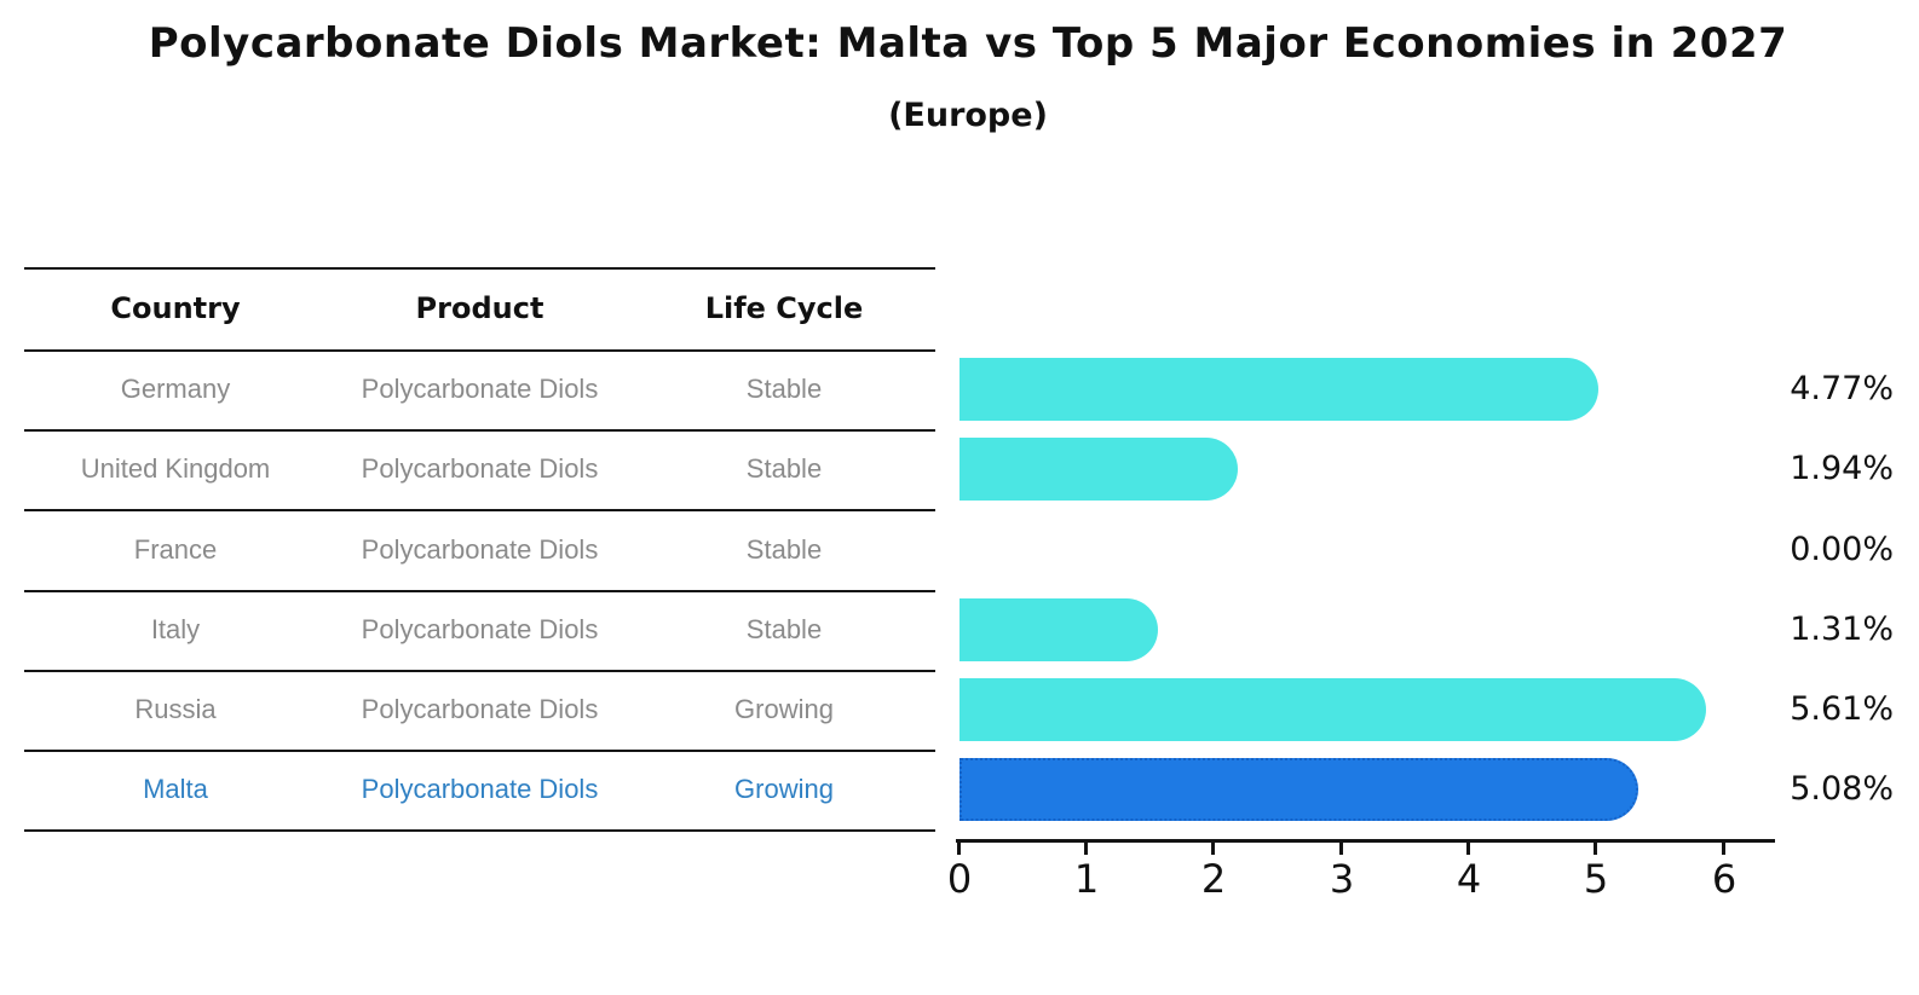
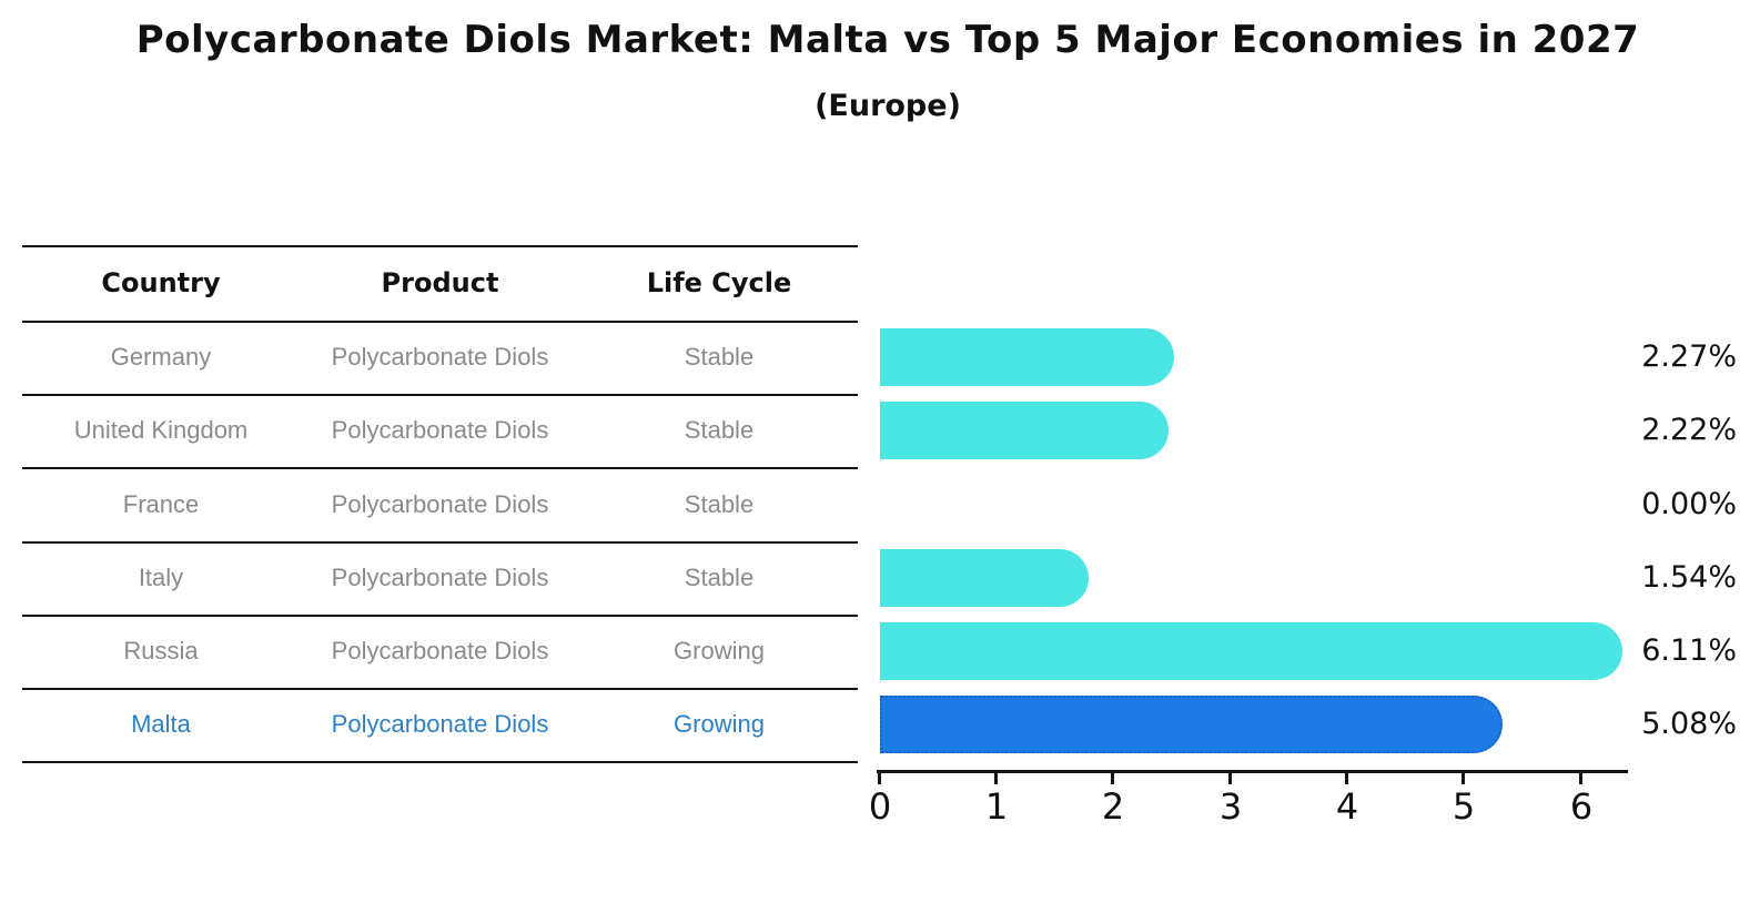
Germany: 4.77% -> 2.27%
United Kingdom: 1.94% -> 2.22%
Italy: 1.31% -> 1.54%
Russia: 5.61% -> 6.11%
